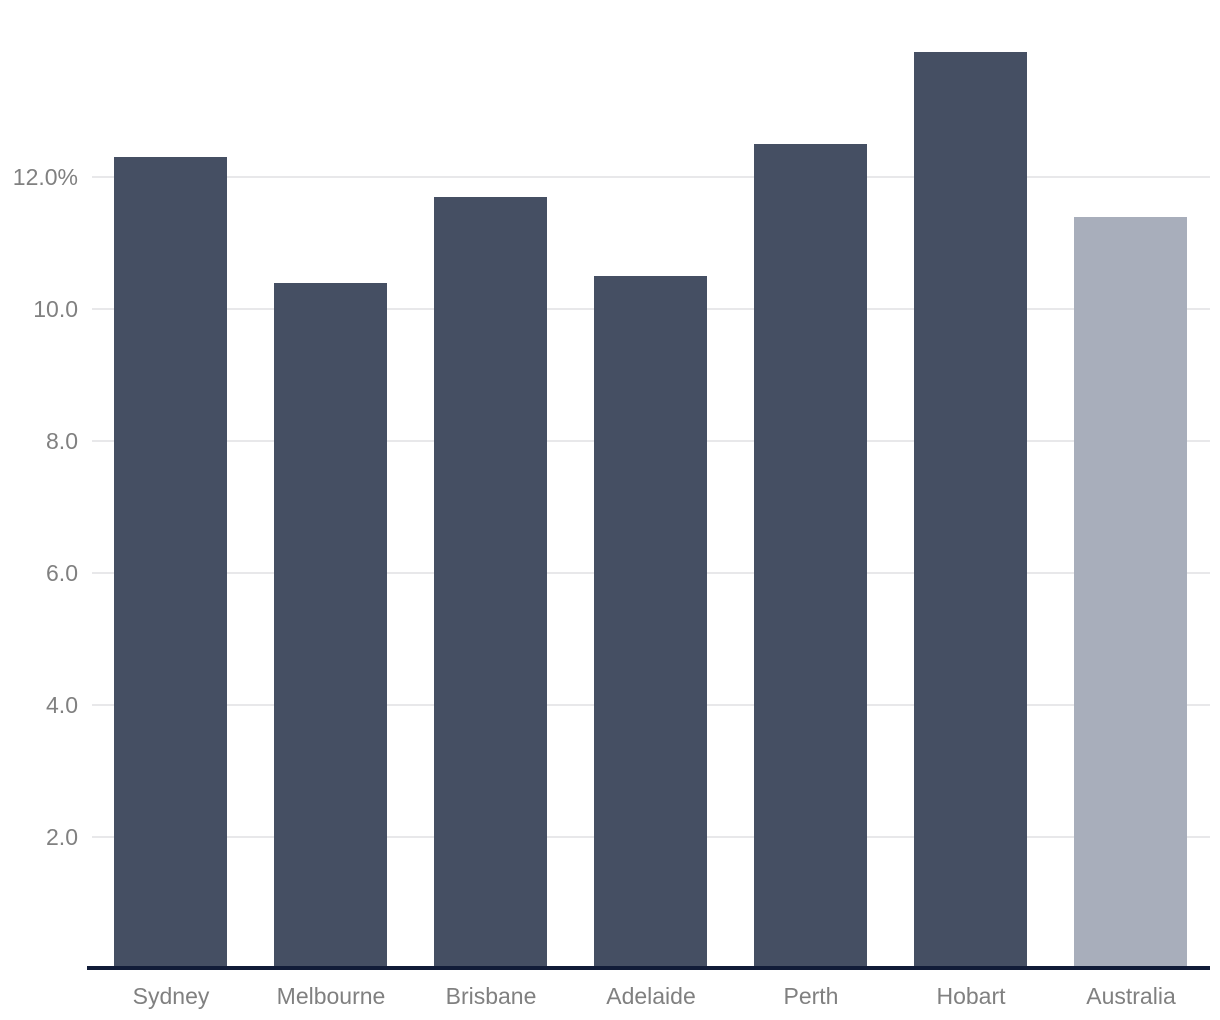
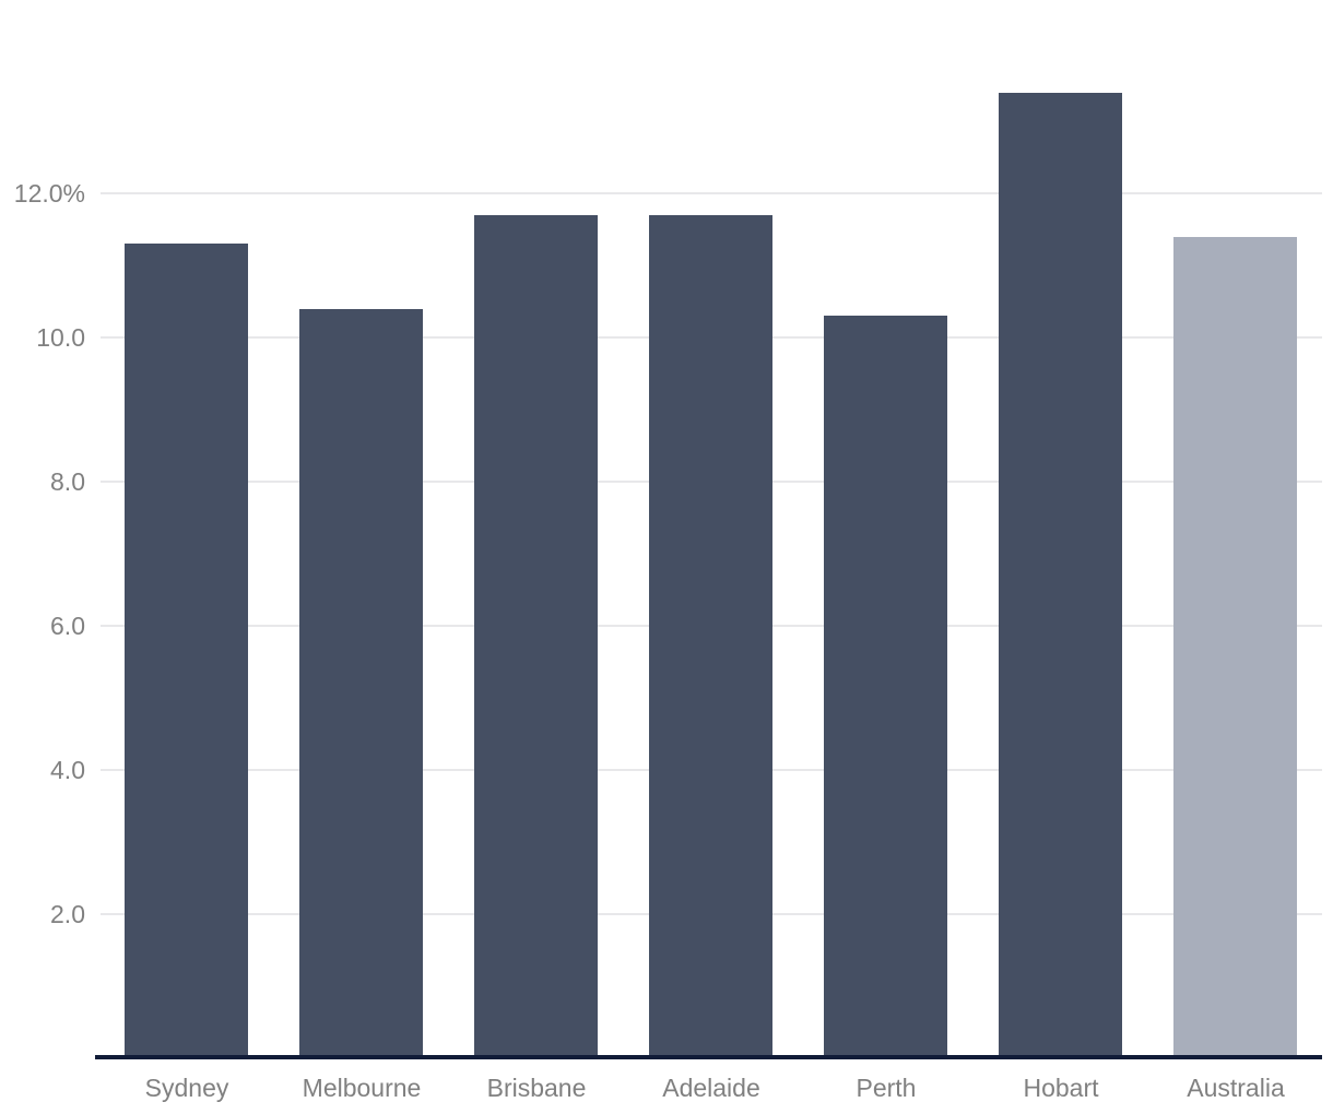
Sydney: 12.3% -> 11.3%
Adelaide: 10.5% -> 11.7%
Perth: 12.5% -> 10.3%
Hobart: 13.9% -> 13.4%
